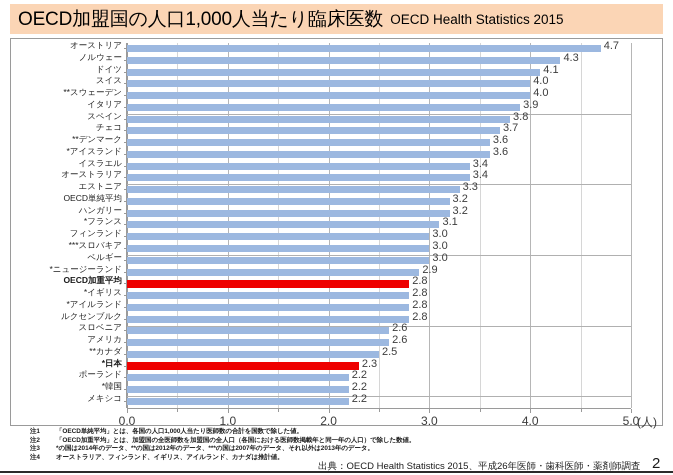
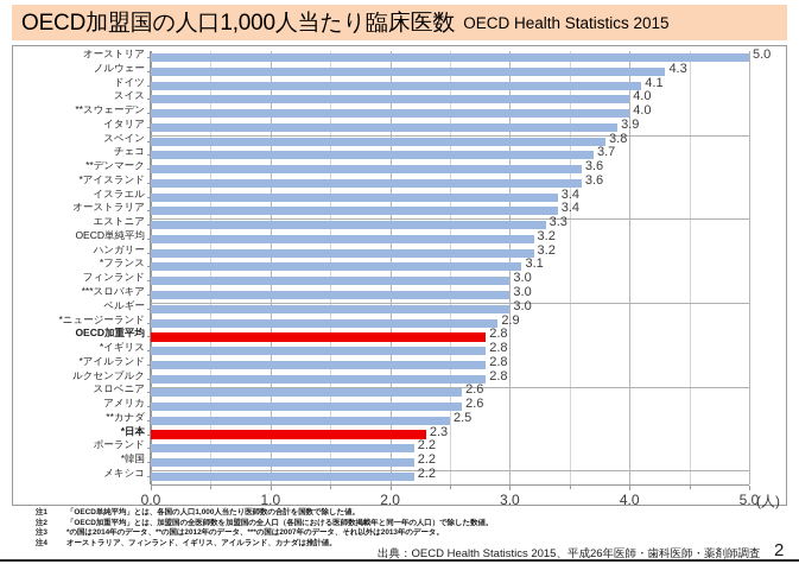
オーストリア: 4.7 -> 5.0
